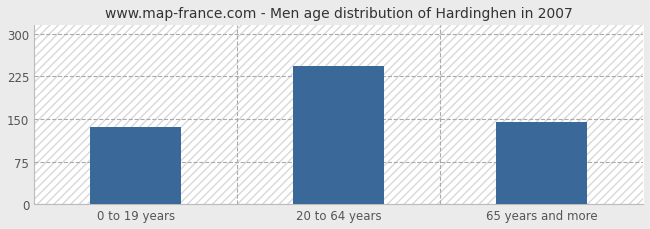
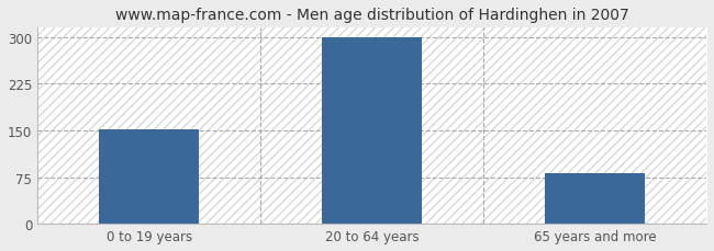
0 to 19 years: 136 -> 152
20 to 64 years: 244 -> 299
65 years and more: 144 -> 82
